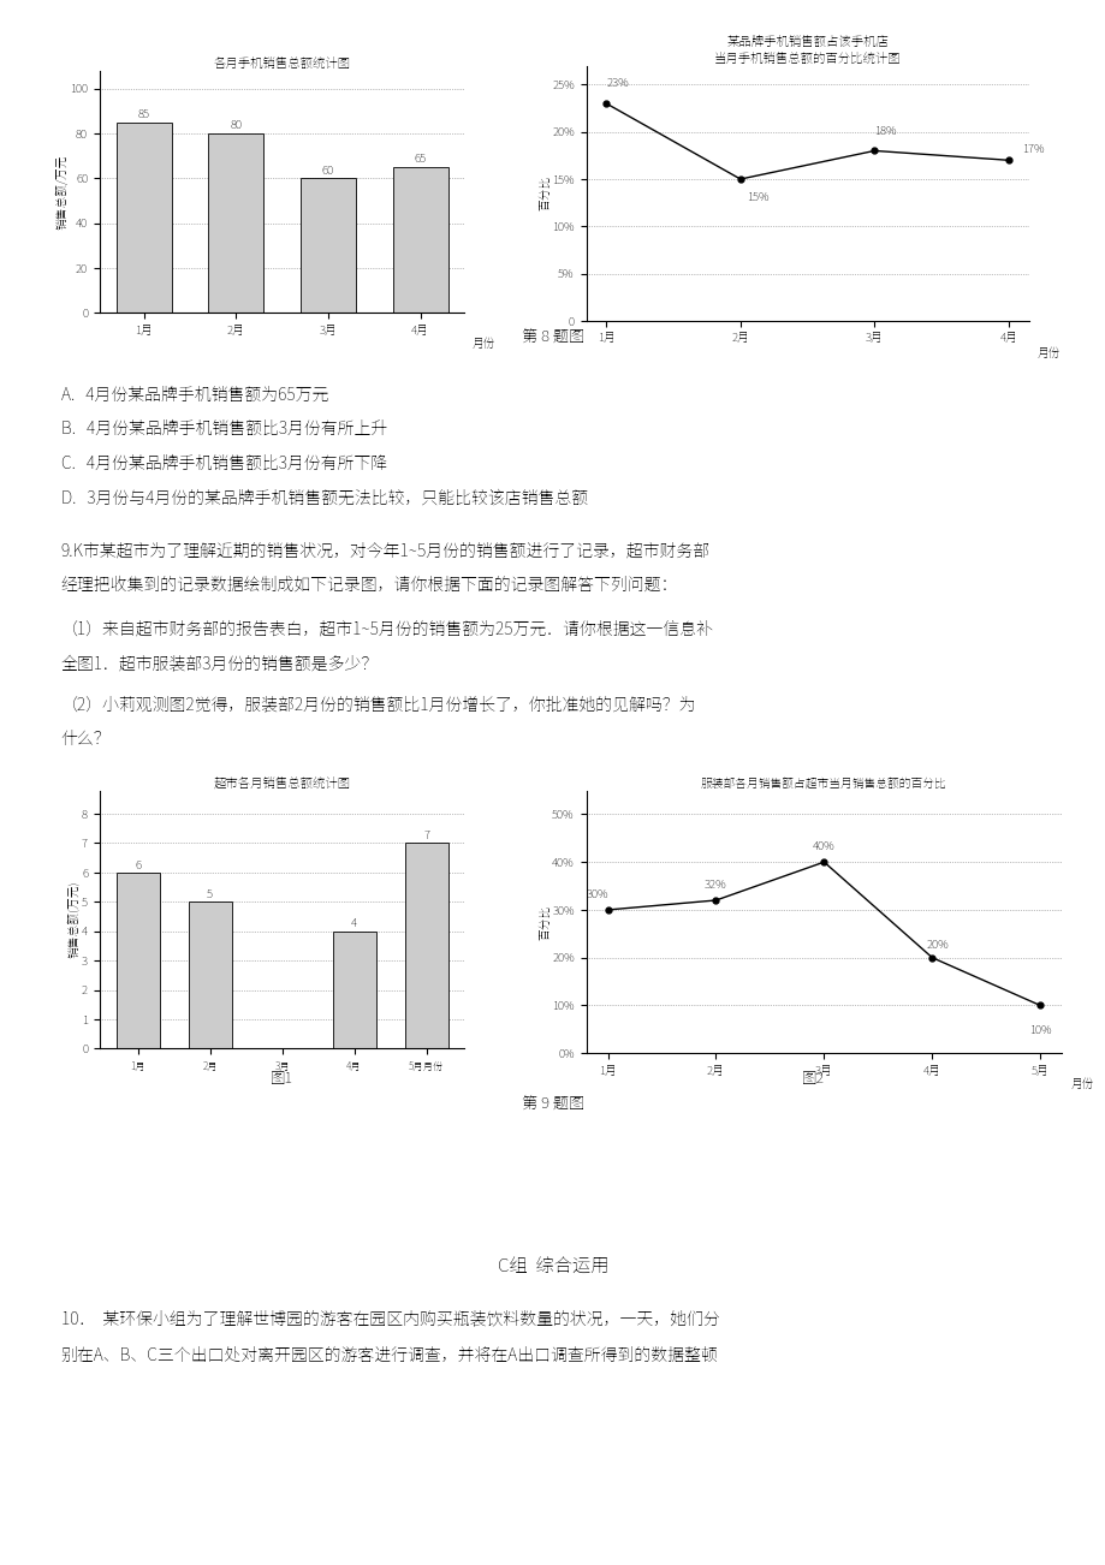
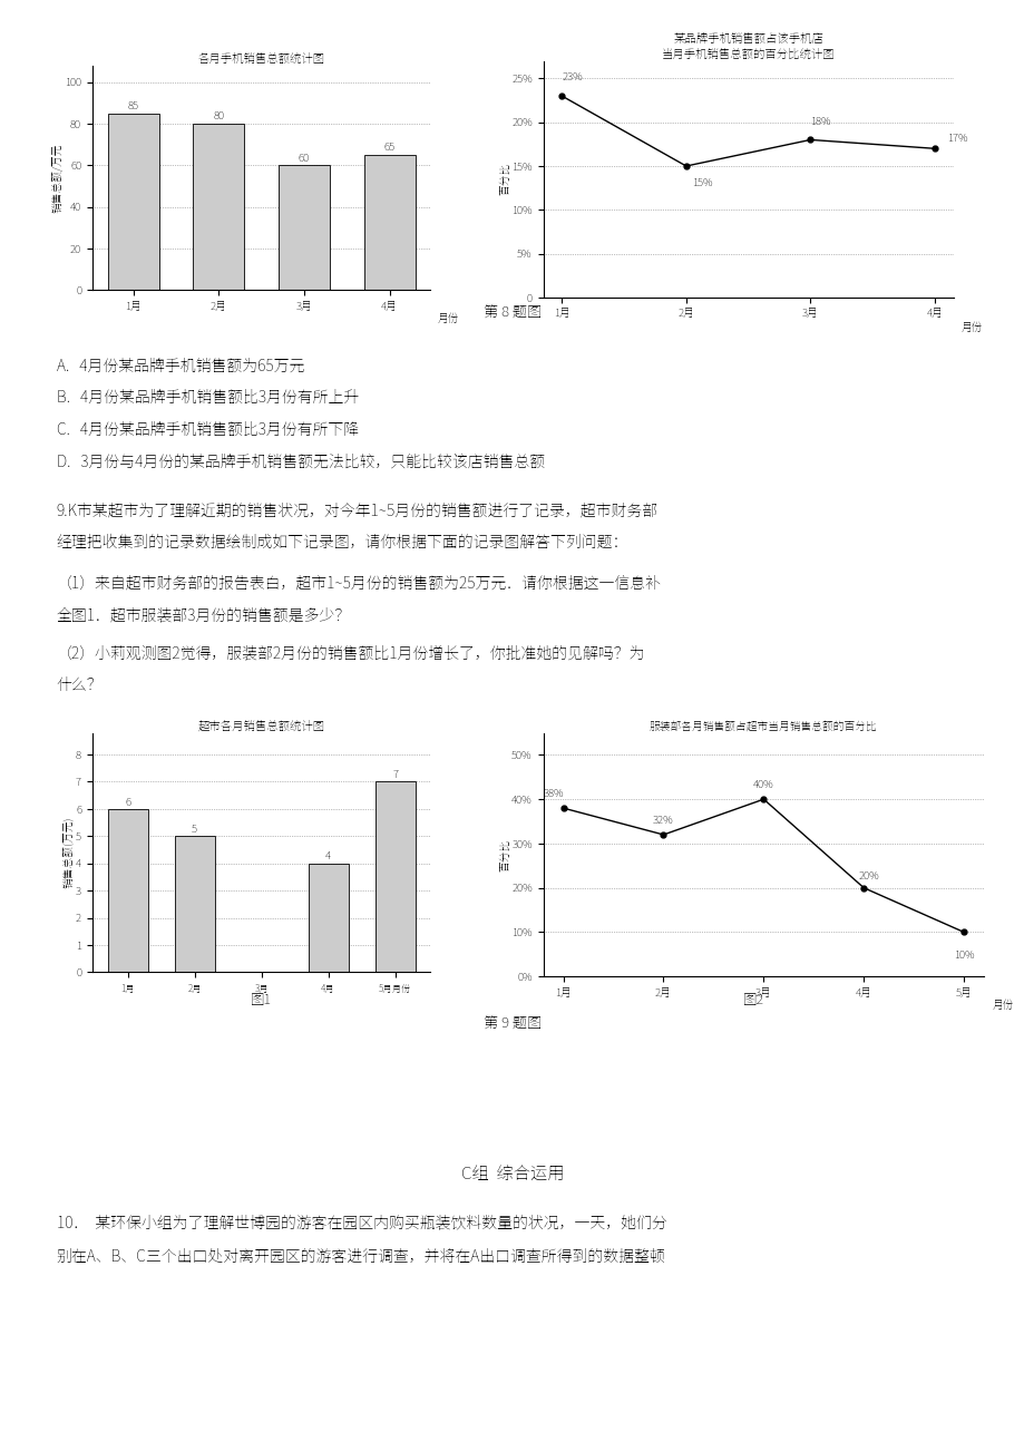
服装部各月销售额占超市当月销售总额的百分比/1月: 30% -> 38%
